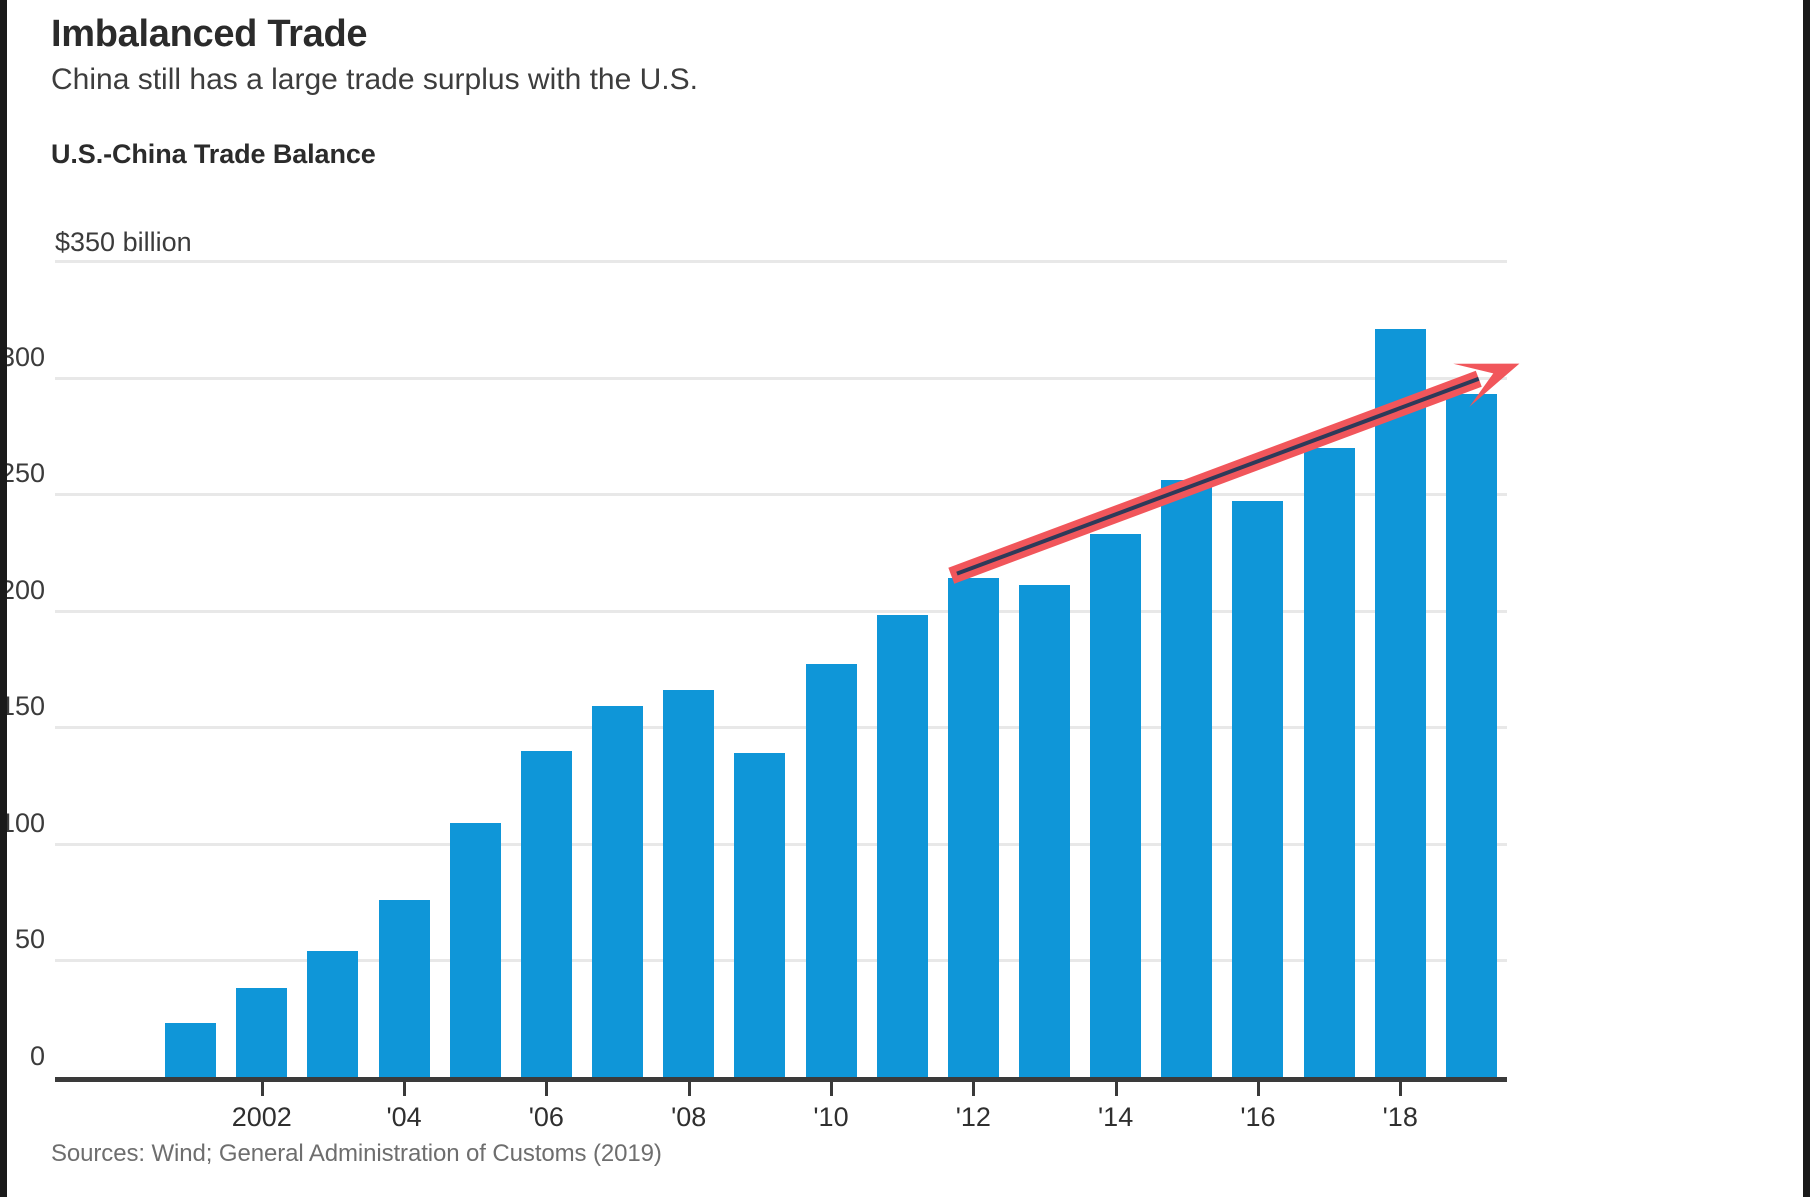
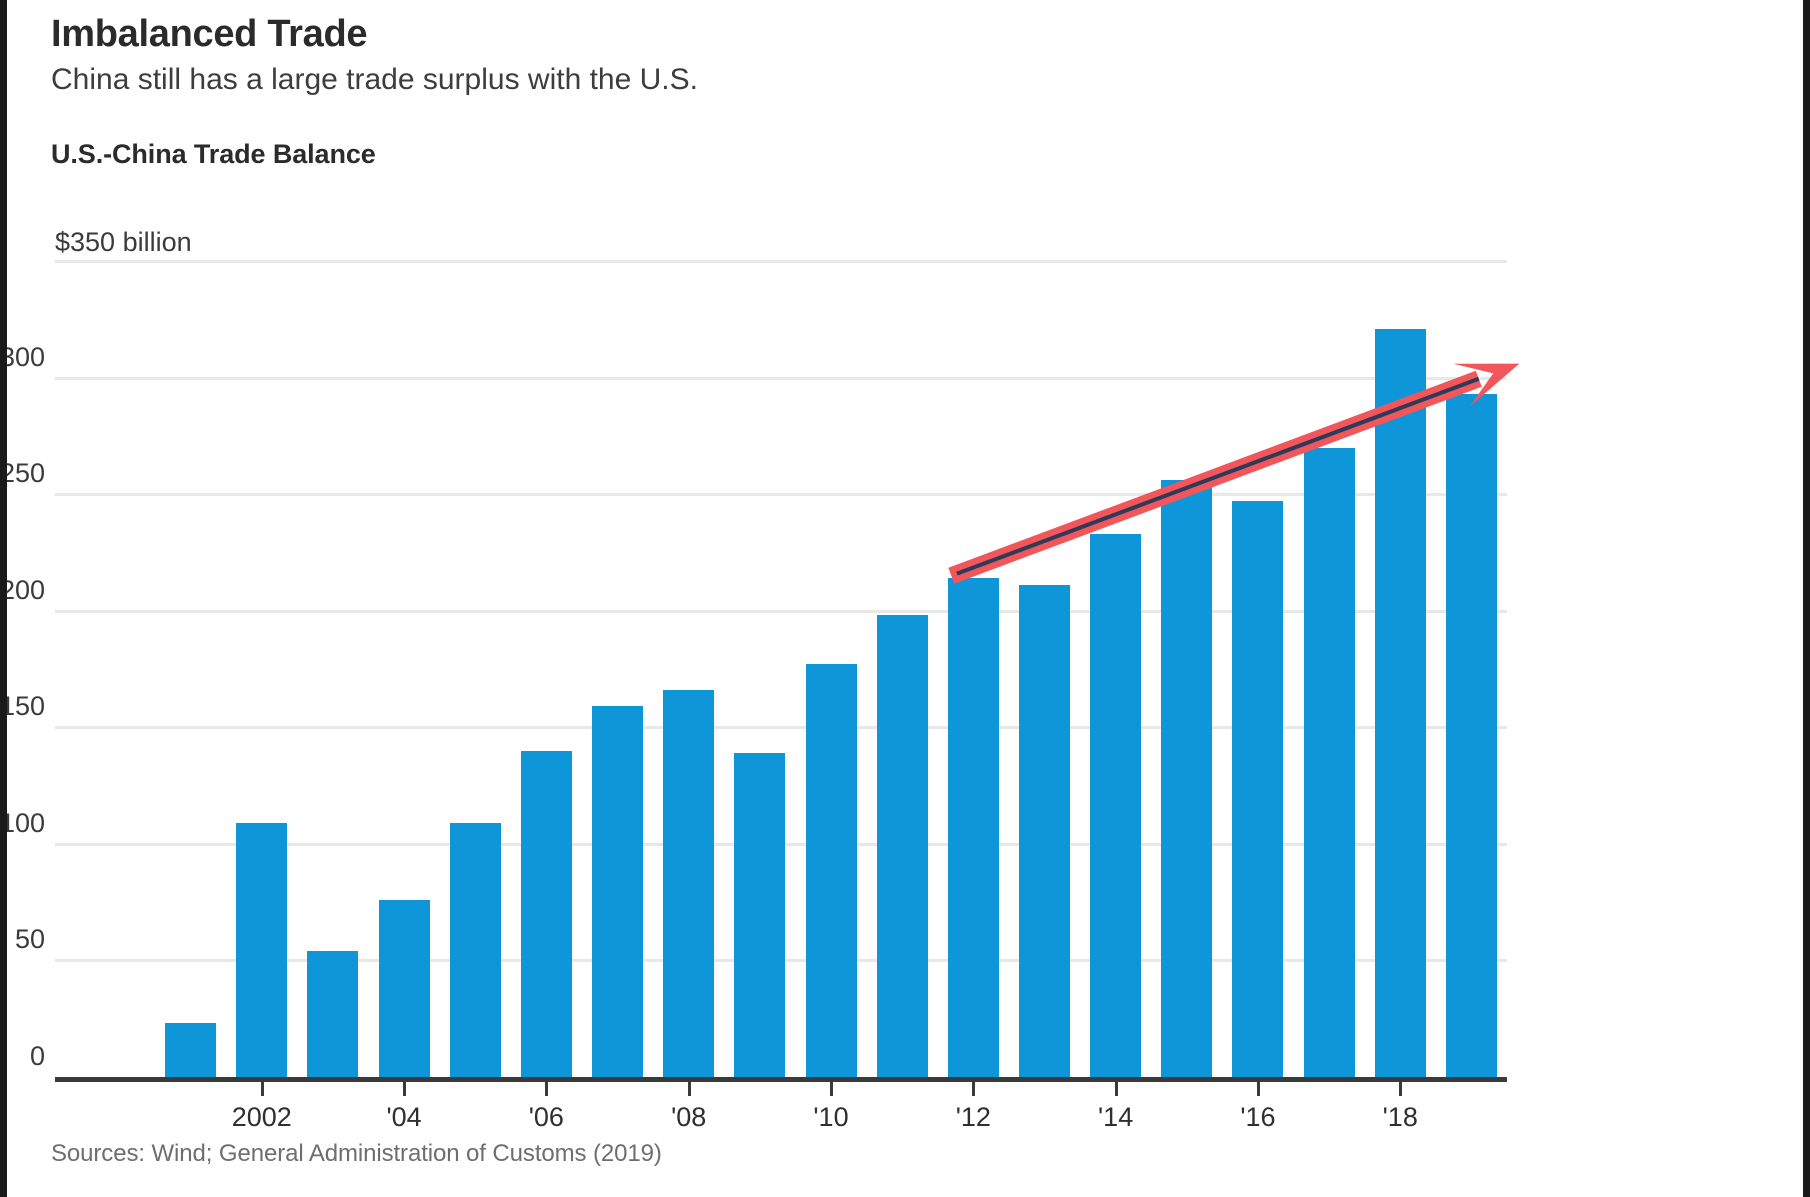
2002: 38 -> 109
